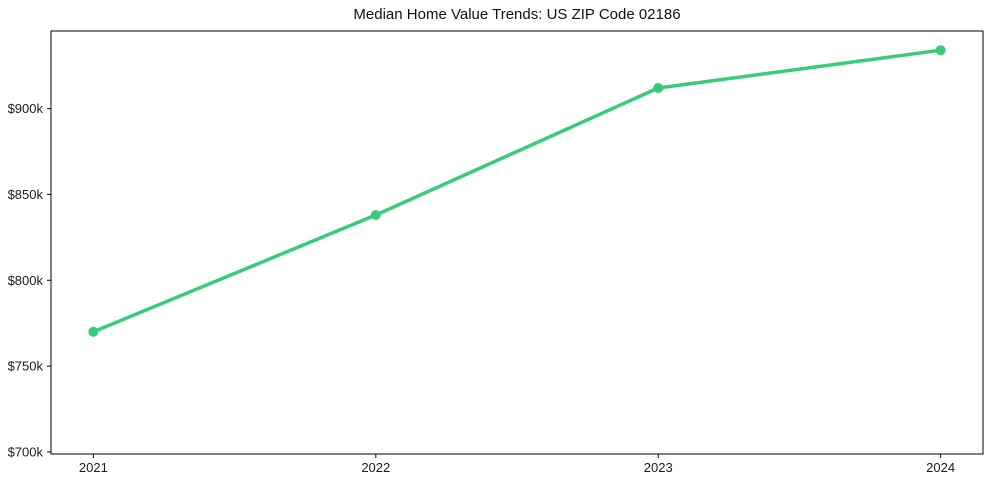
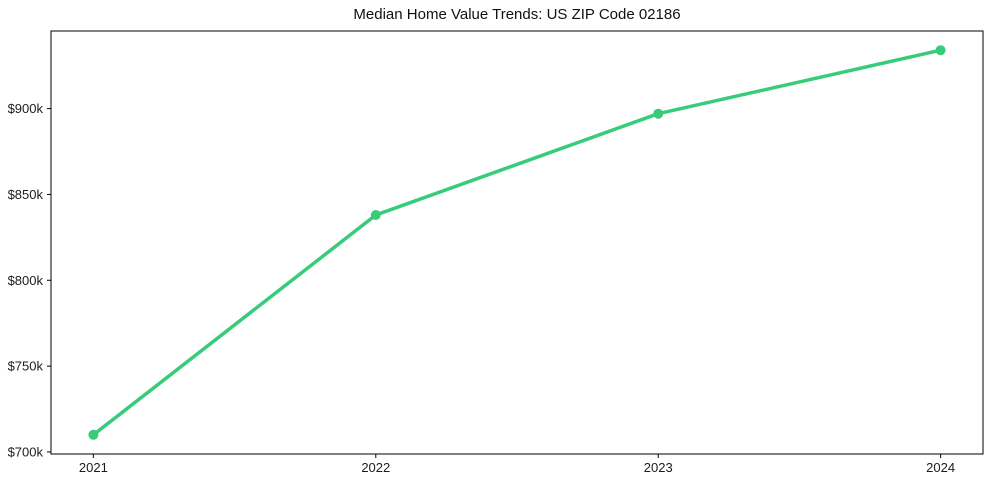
2021: $770k -> $710k
2023: $912k -> $897k
